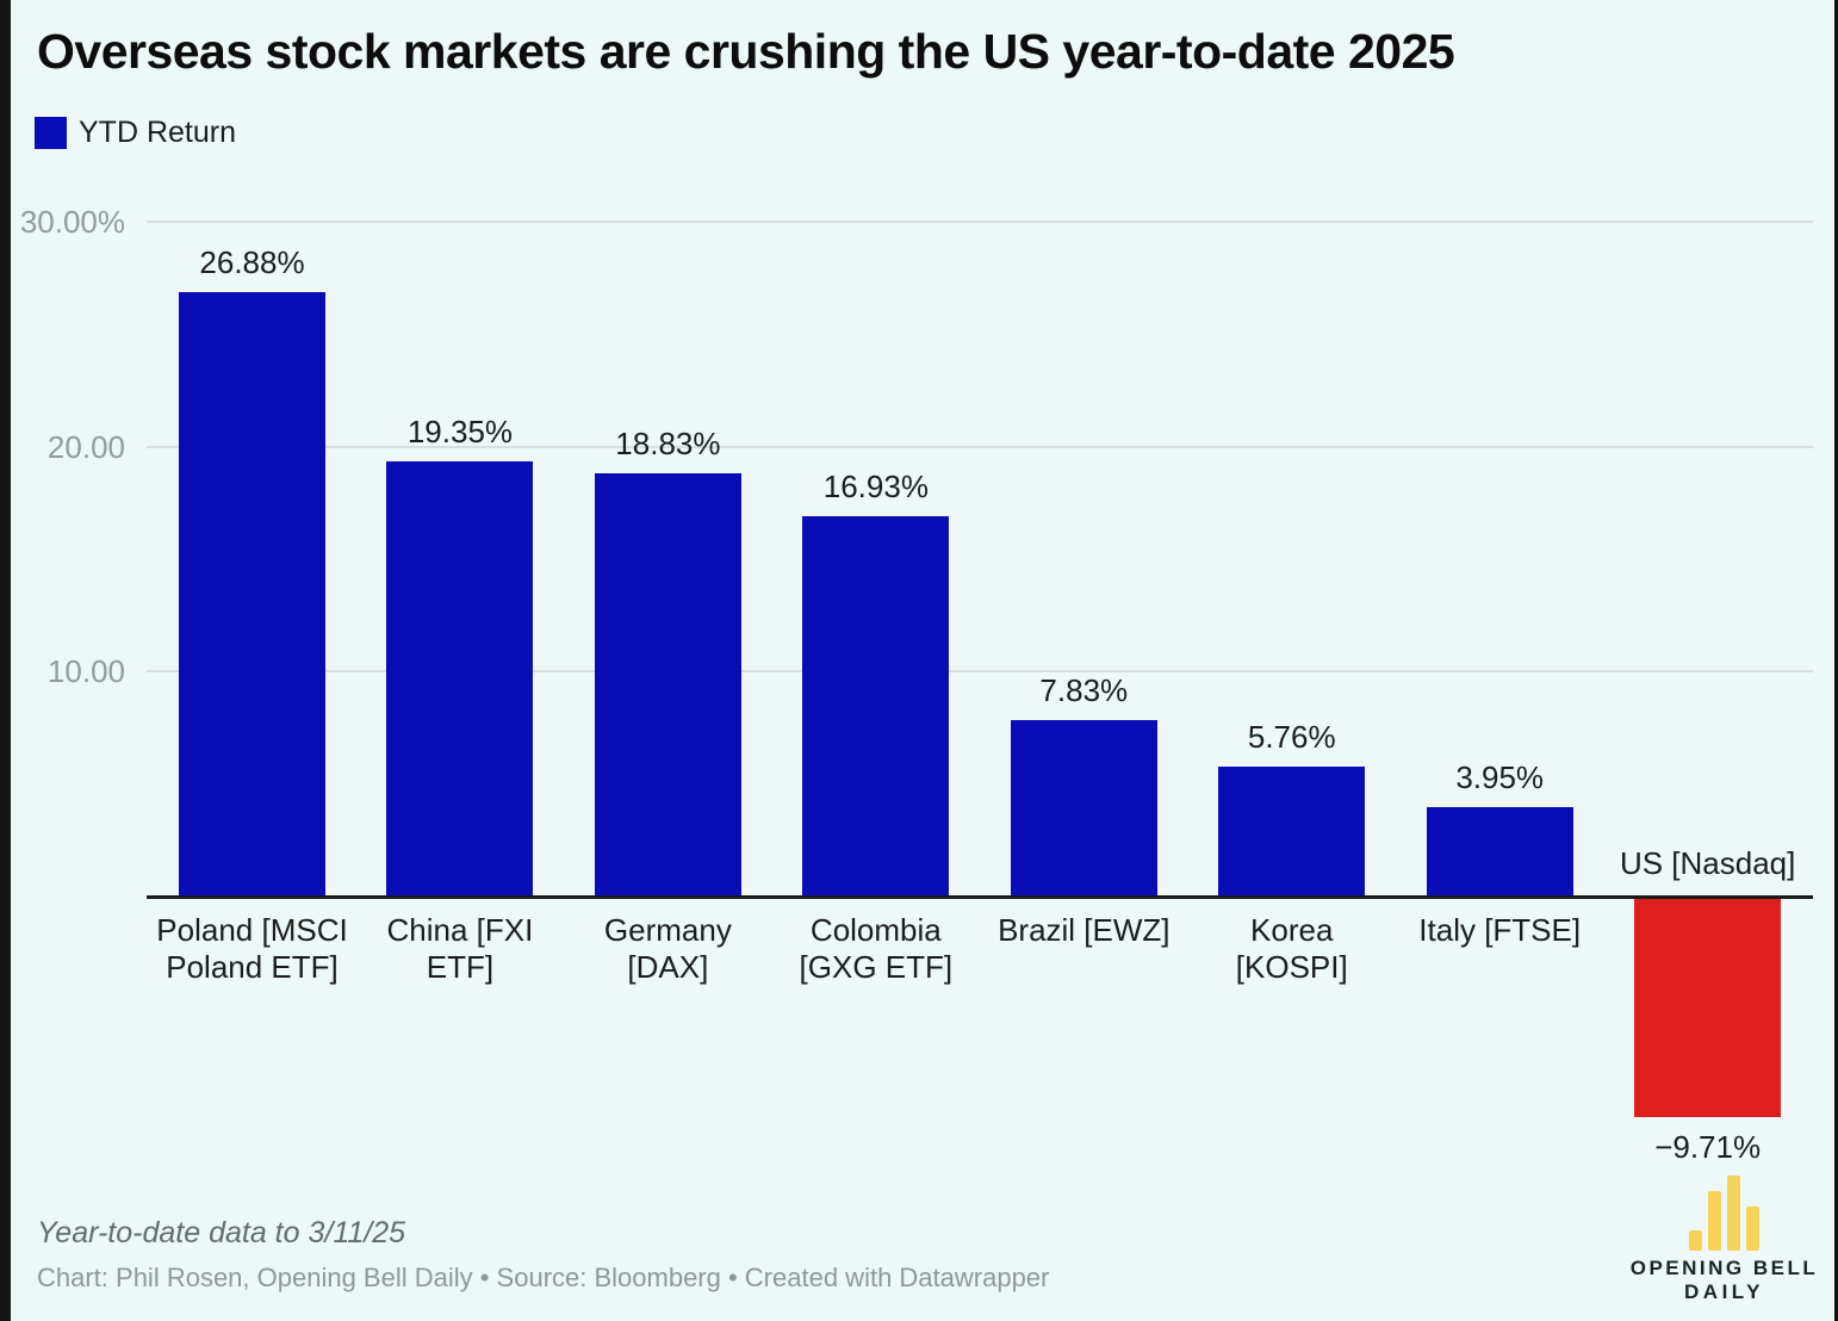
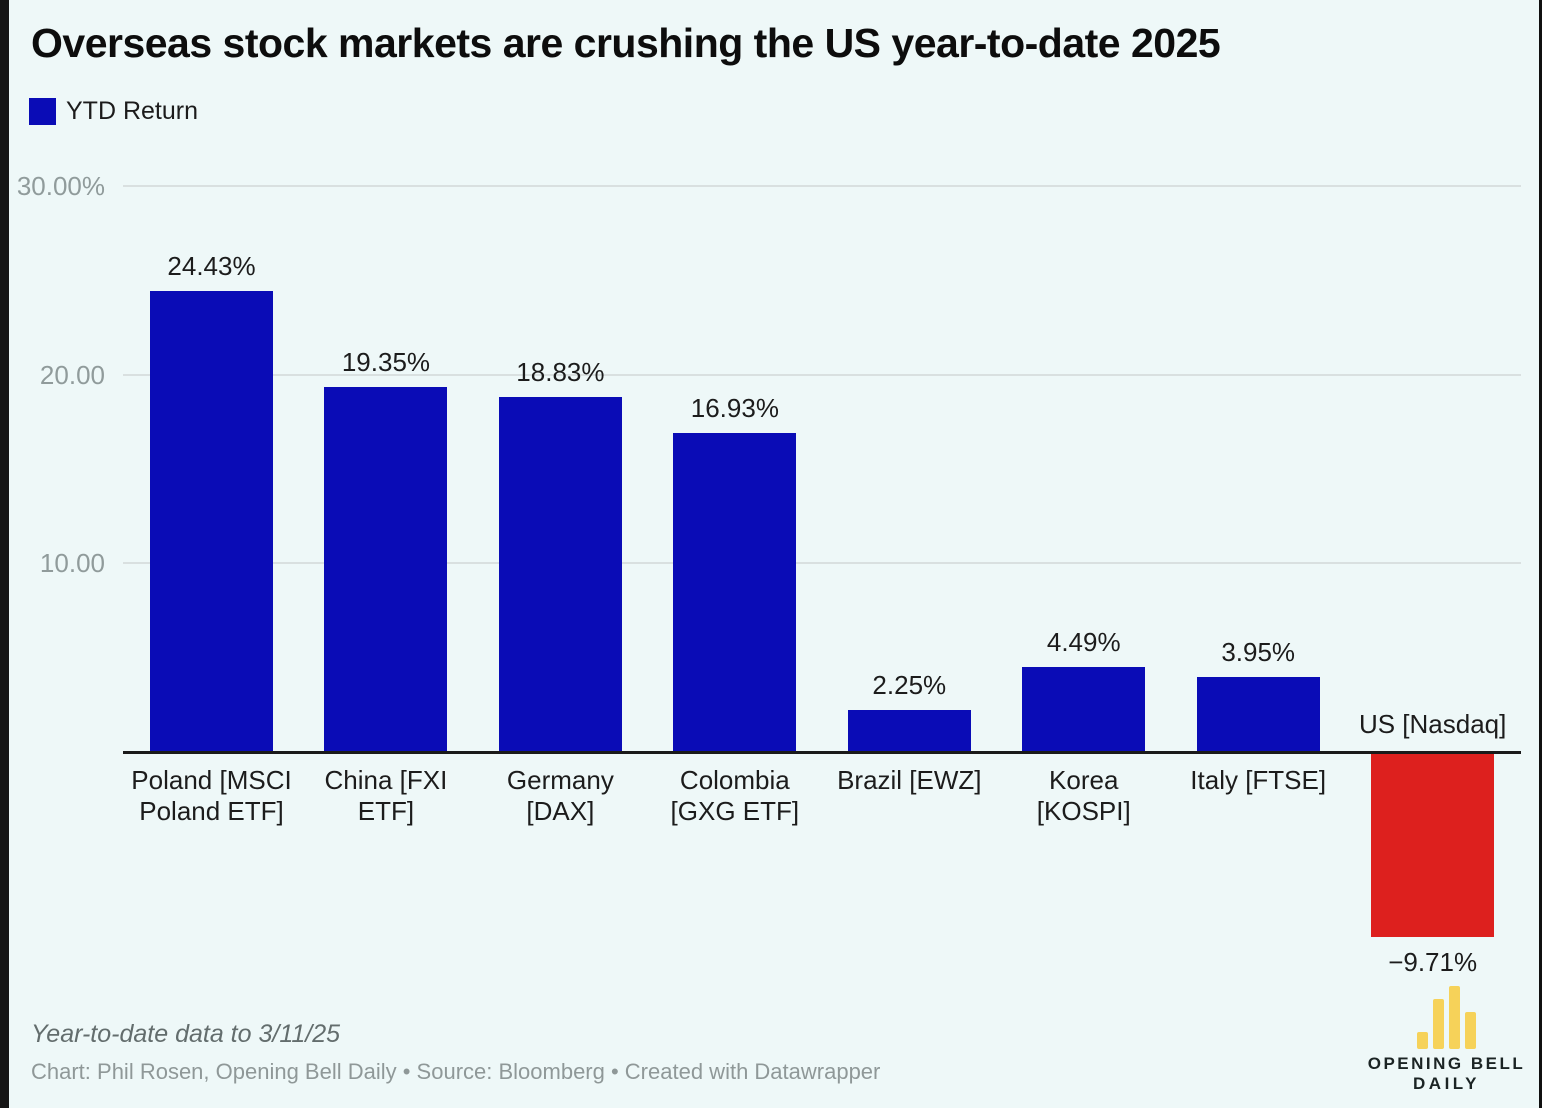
Poland [MSCI Poland ETF]: 26.88% -> 24.43%
Brazil [EWZ]: 7.83% -> 2.25%
Korea [KOSPI]: 5.76% -> 4.49%
